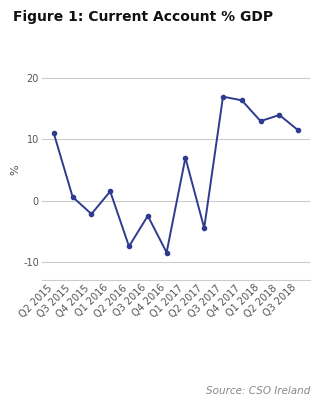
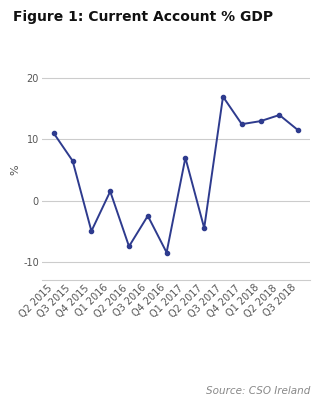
Q3 2015: 0.6 -> 6.5
Q4 2015: -2.2 -> -5.0
Q4 2017: 16.4 -> 12.5
